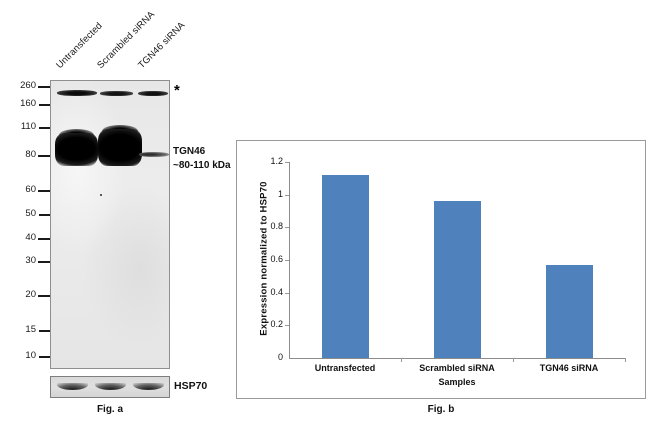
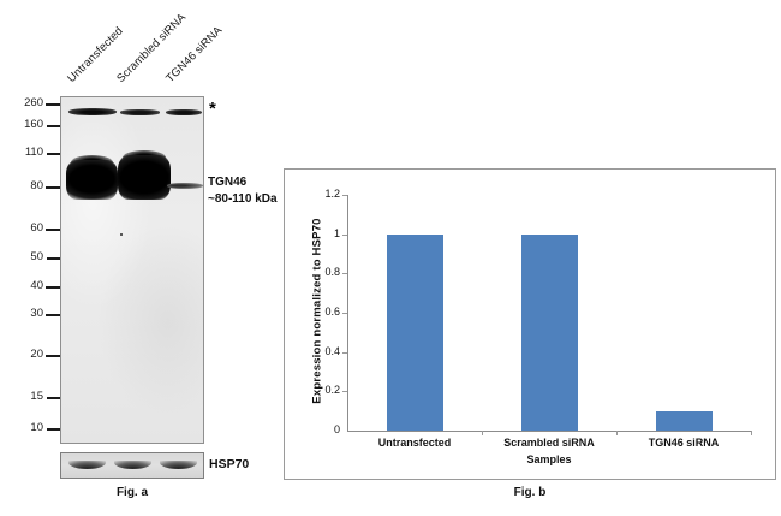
Untransfected: 1.12 -> 1.00
Scrambled siRNA: 0.96 -> 1.00
TGN46 siRNA: 0.57 -> 0.10
